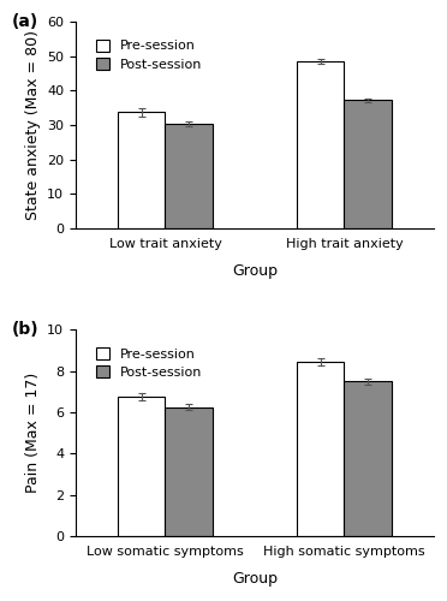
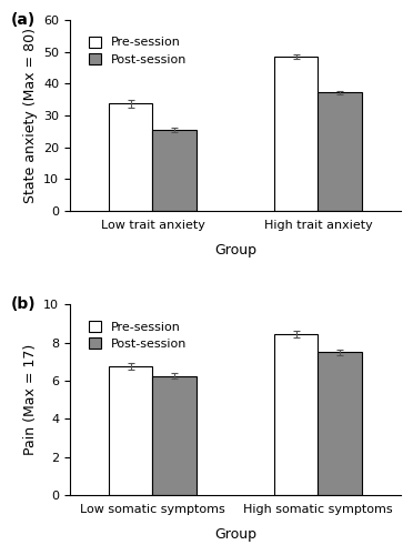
Post-session/Low trait anxiety: 30.2 -> 25.5
